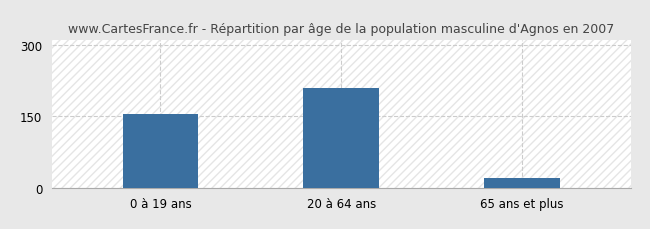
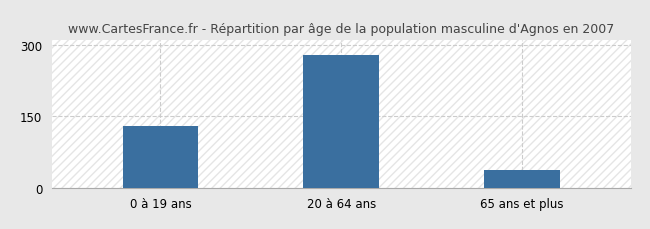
0 à 19 ans: 155 -> 130
20 à 64 ans: 210 -> 280
65 ans et plus: 20 -> 38
